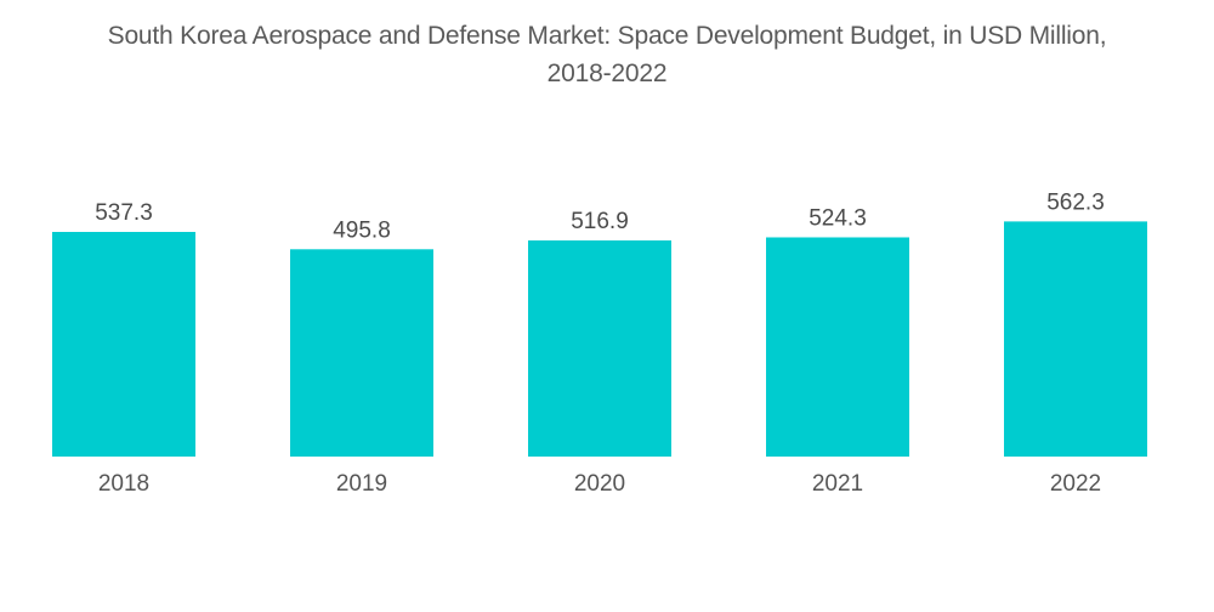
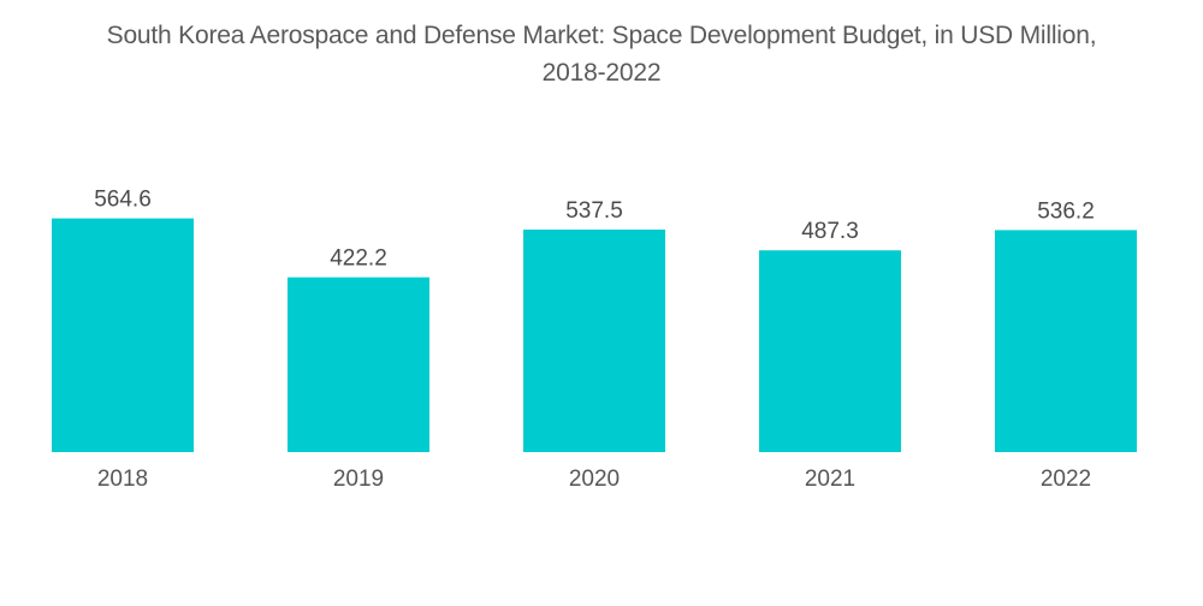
2018: 537.3 -> 564.6
2019: 495.8 -> 422.2
2020: 516.9 -> 537.5
2021: 524.3 -> 487.3
2022: 562.3 -> 536.2
